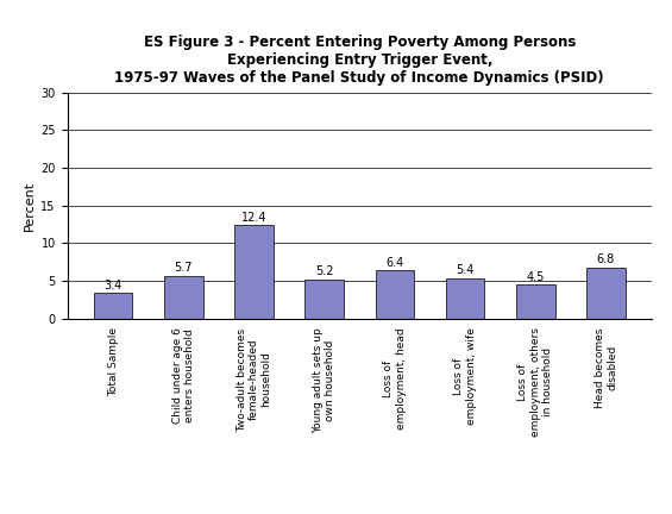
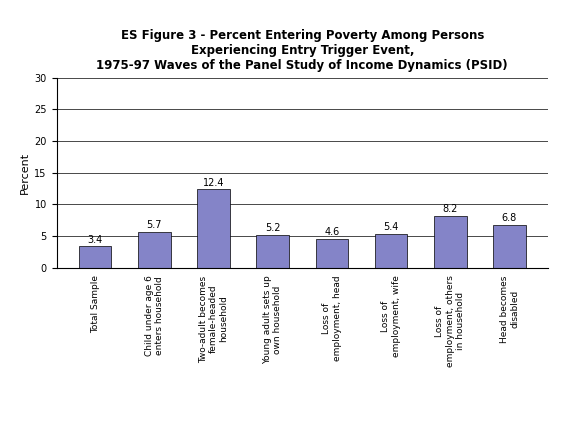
Loss of employment, head: 6.4 -> 4.6
Loss of employment, others in household: 4.5 -> 8.2
